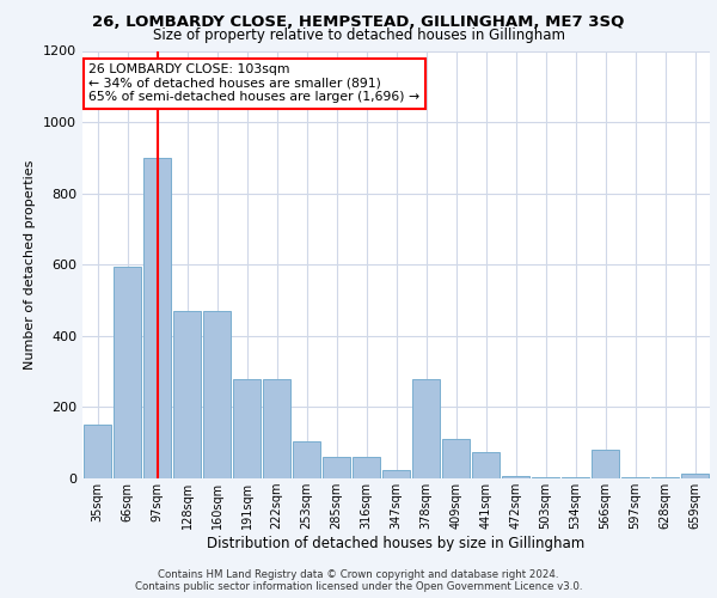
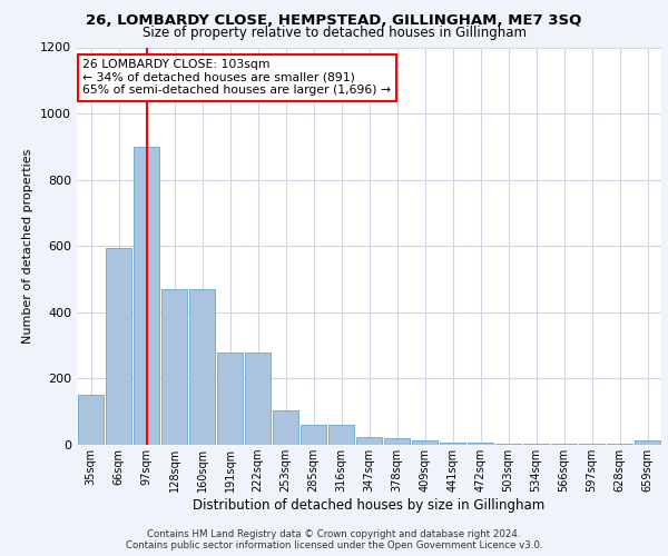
378sqm: 280 -> 20
409sqm: 110 -> 15
441sqm: 75 -> 8
566sqm: 80 -> 5
